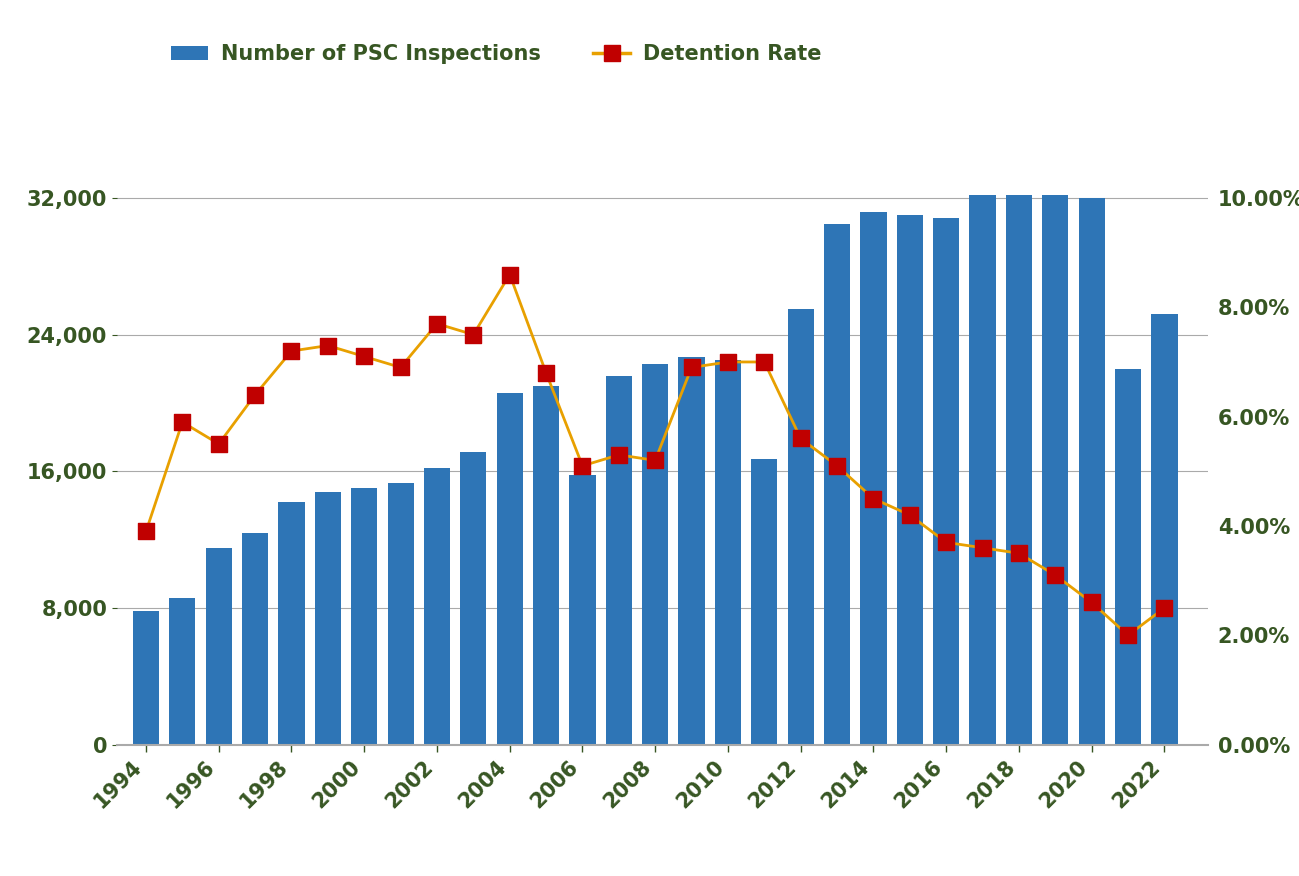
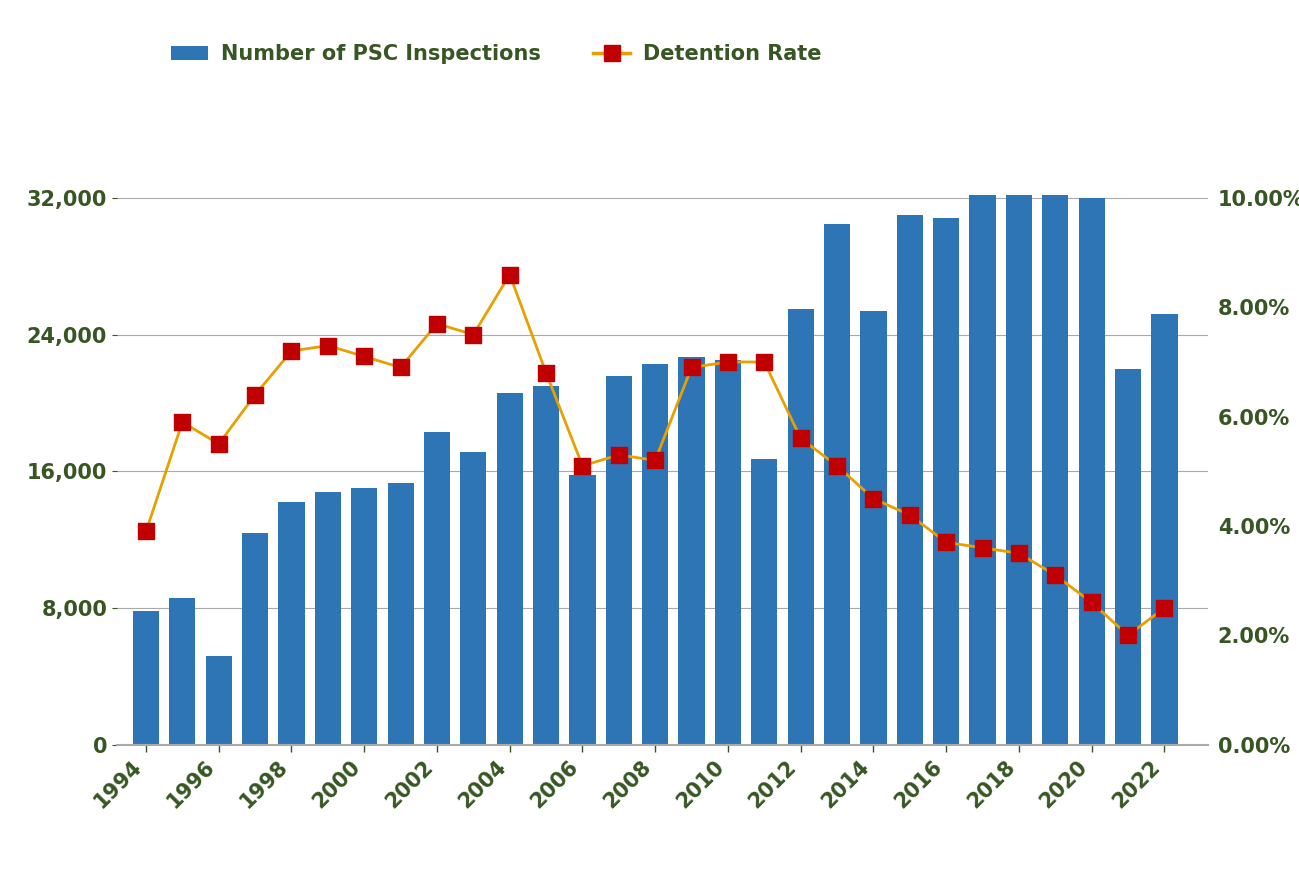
Number of PSC Inspections/1996: 11,500 -> 5,200
Number of PSC Inspections/2002: 16,200 -> 18,300
Number of PSC Inspections/2014: 31,200 -> 25,400
